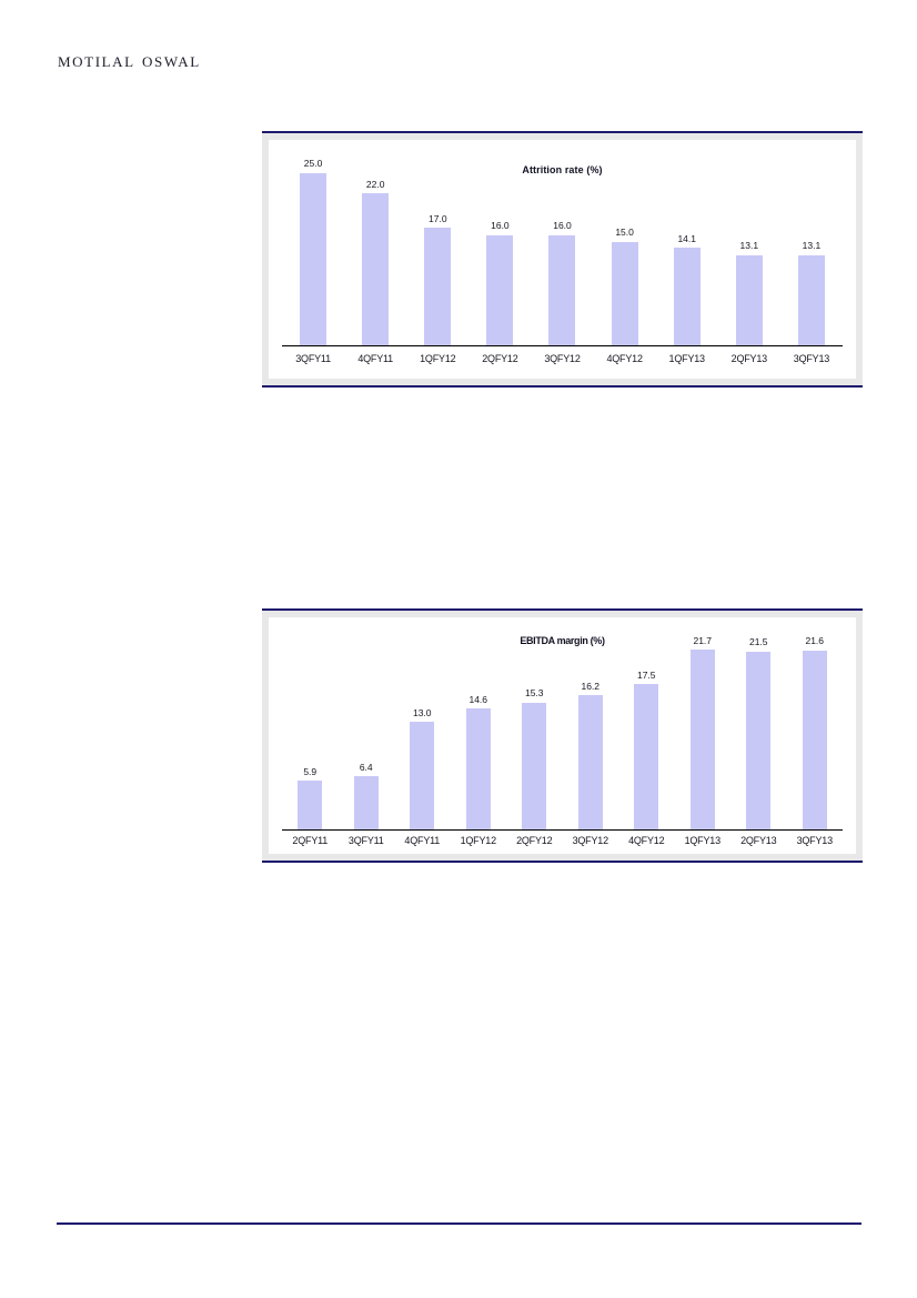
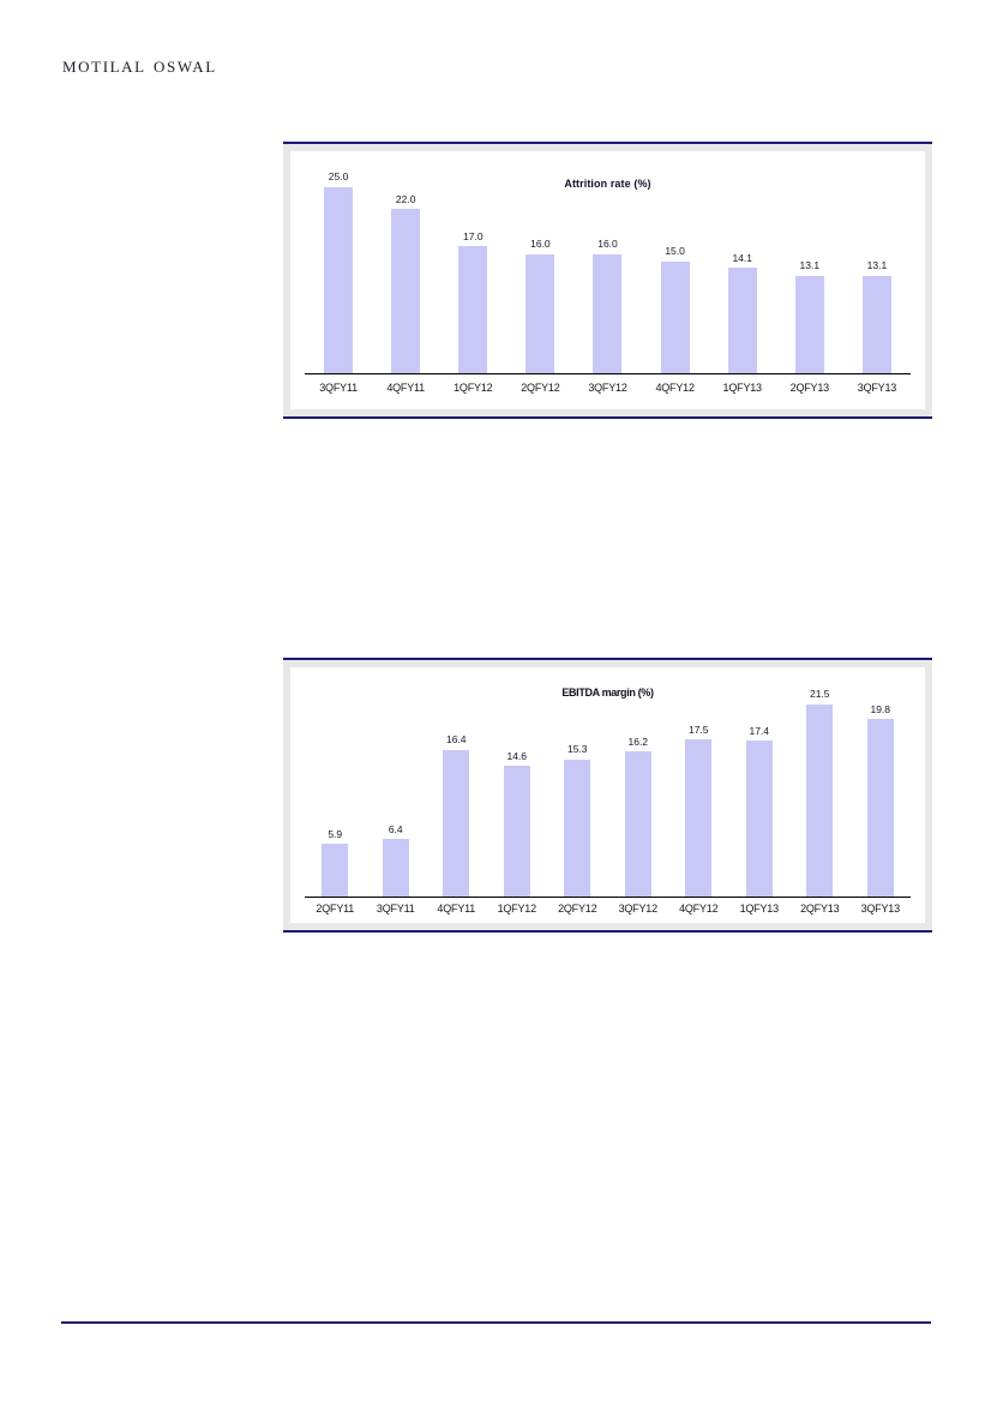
EBITDA margin (%)/4QFY11: 13.0 -> 16.4
EBITDA margin (%)/1QFY13: 21.7 -> 17.4
EBITDA margin (%)/3QFY13: 21.6 -> 19.8
